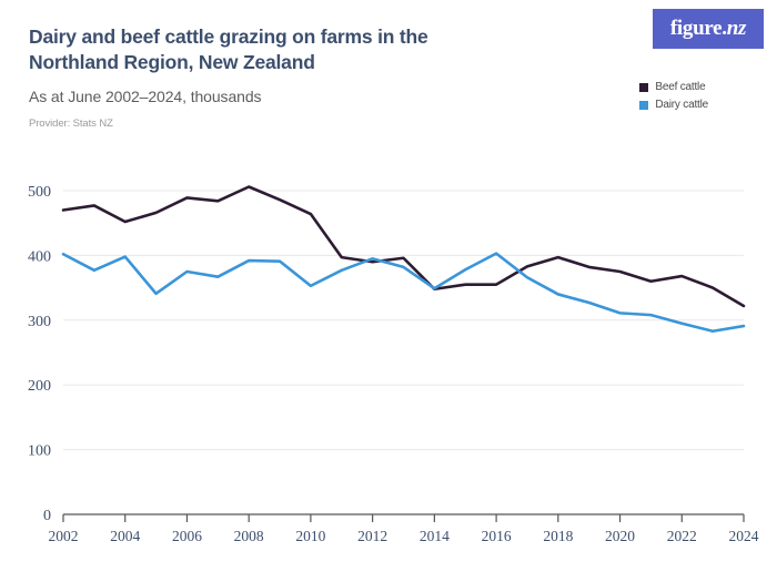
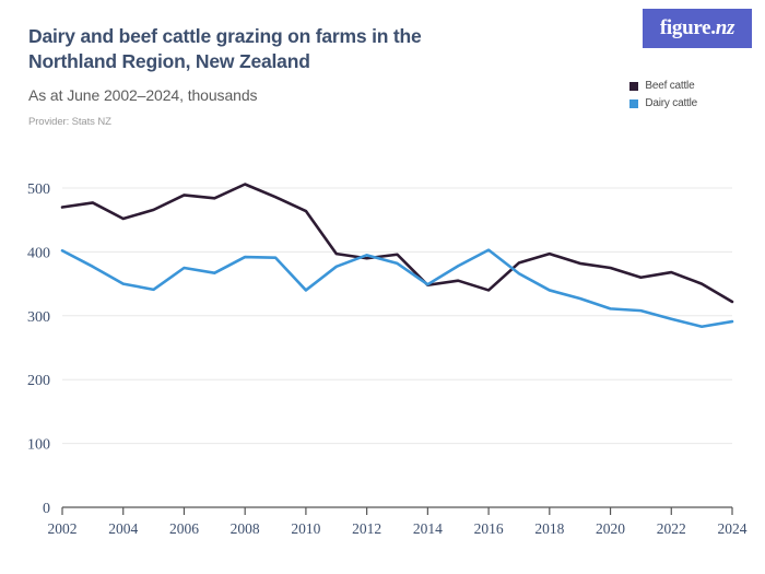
Dairy cattle/2004: 400 -> 350
Dairy cattle/2010: 350 -> 340
Beef cattle/2016: 360 -> 340
